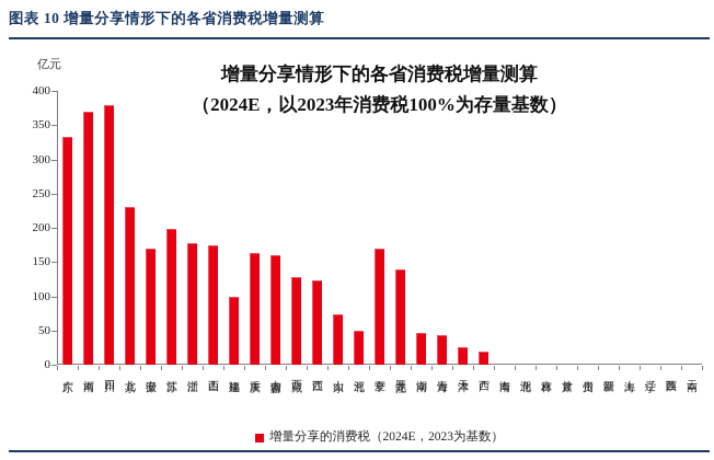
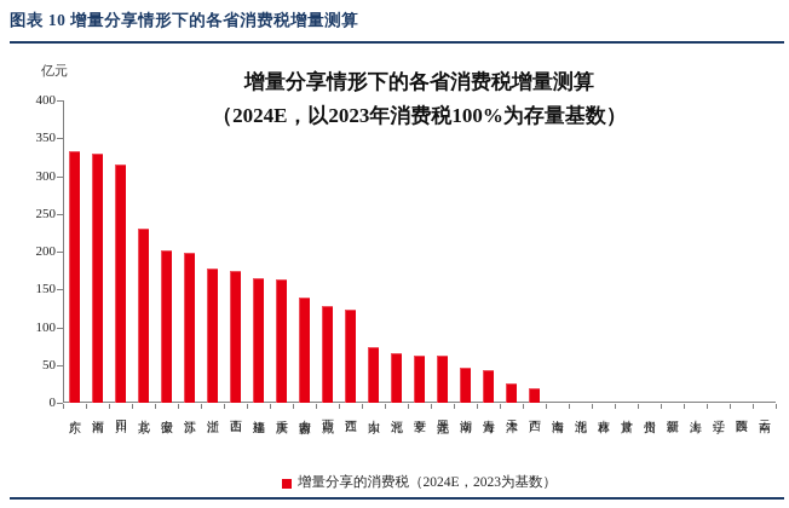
河南: 370 -> 330
四川: 380 -> 320
安徽: 170 -> 200
福建: 100 -> 160
内蒙古: 160 -> 140
河北: 50 -> 70
宁夏: 170 -> 60
黑龙江: 140 -> 60
